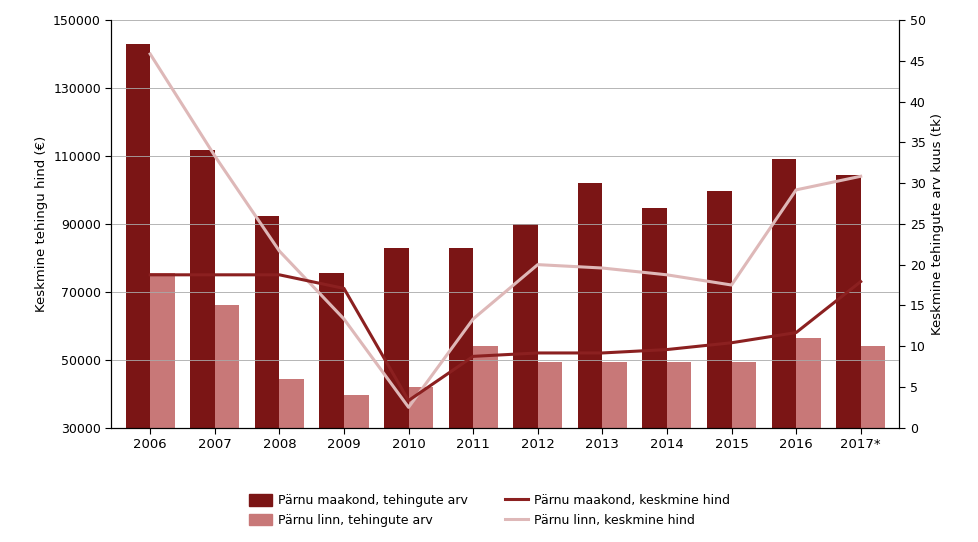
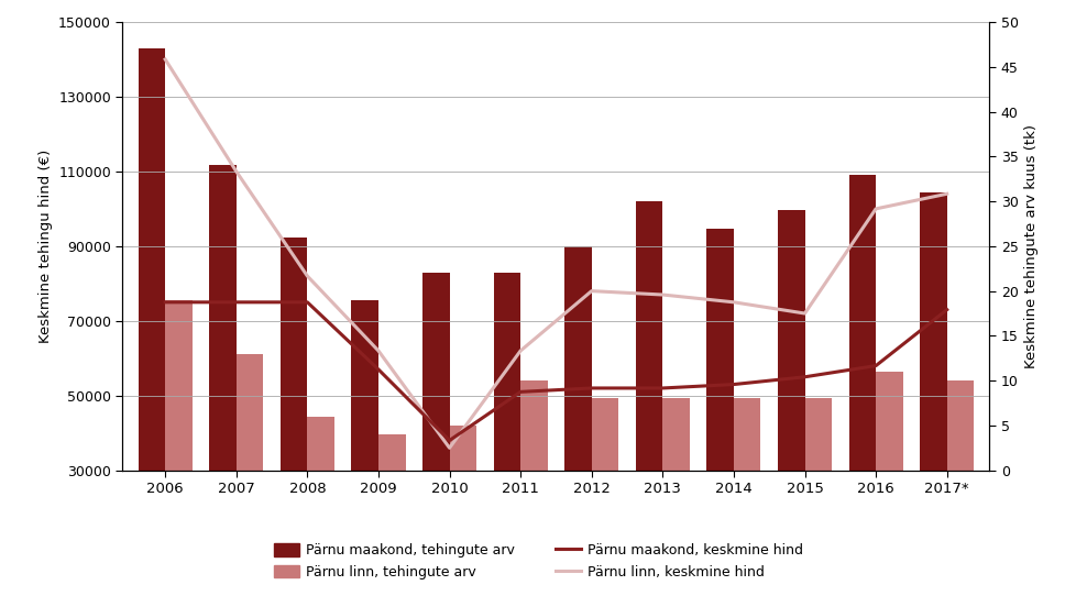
Pärnu linn, tehingute arv/2007: 15 -> 13
Pärnu maakond, keskmine hind/2009: 71000 -> 57000
